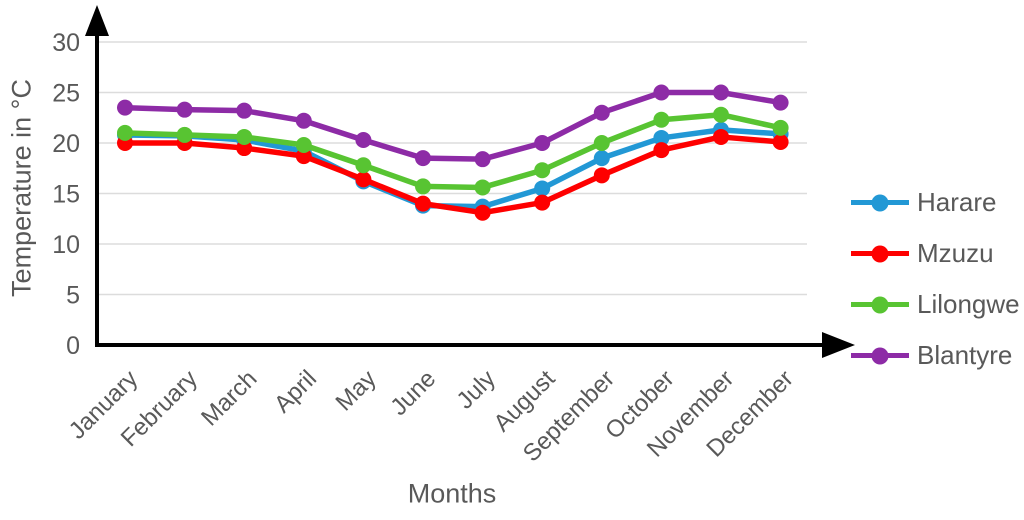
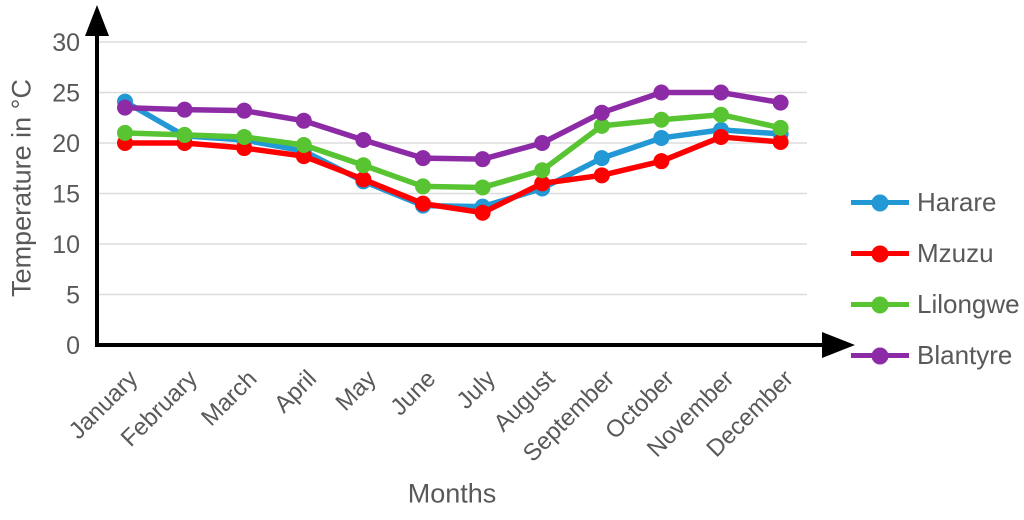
Harare/January: 20.8 -> 24.1
Mzuzu/August: 14.1 -> 16.0
Lilongwe/September: 20.0 -> 21.7
Mzuzu/October: 19.3 -> 18.2
